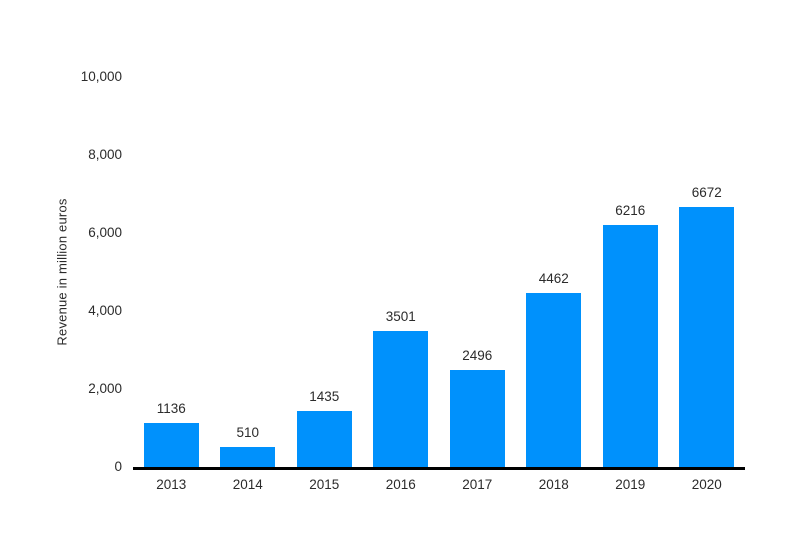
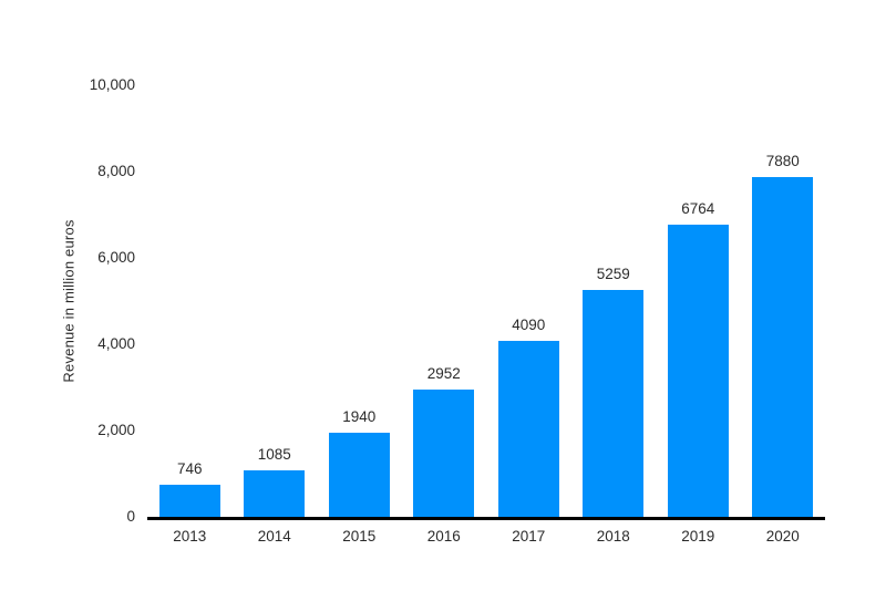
2013: 1136 -> 746
2014: 510 -> 1085
2015: 1435 -> 1940
2016: 3501 -> 2952
2017: 2496 -> 4090
2018: 4462 -> 5259
2019: 6216 -> 6764
2020: 6672 -> 7880
